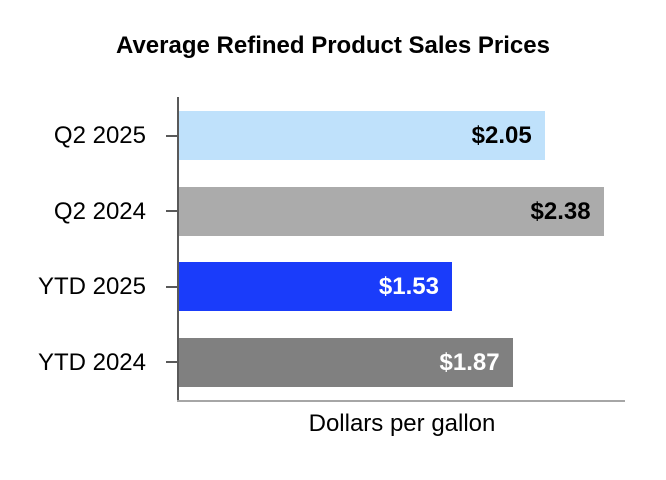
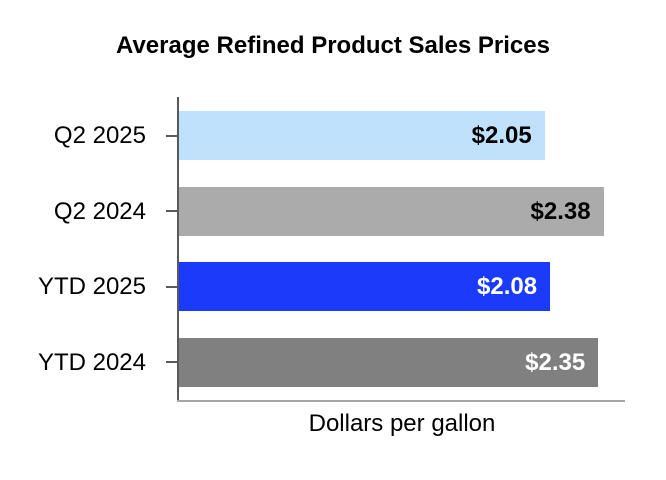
YTD 2025: $1.53 -> $2.08
YTD 2024: $1.87 -> $2.35
